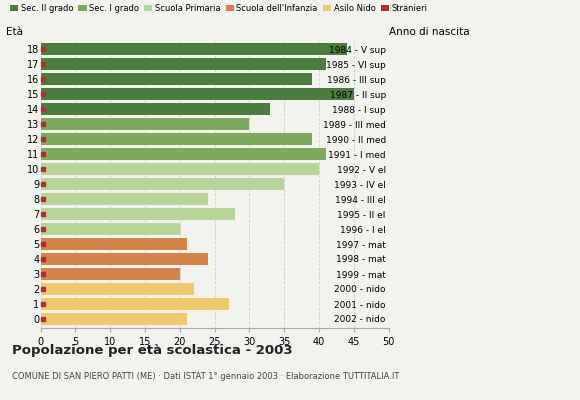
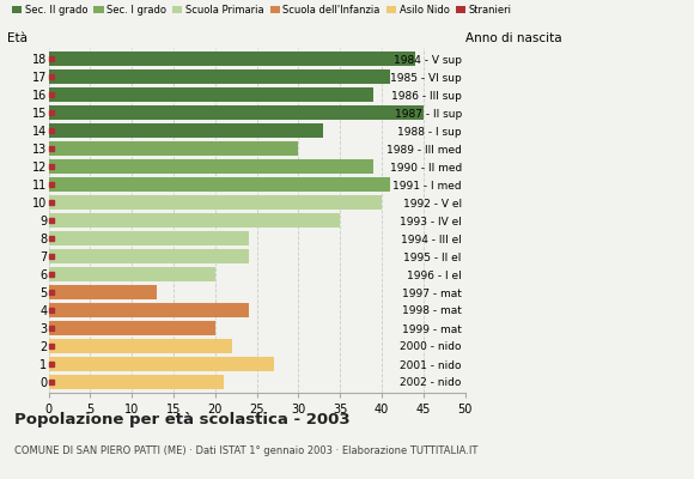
7: 28 -> 24
5: 21 -> 13
